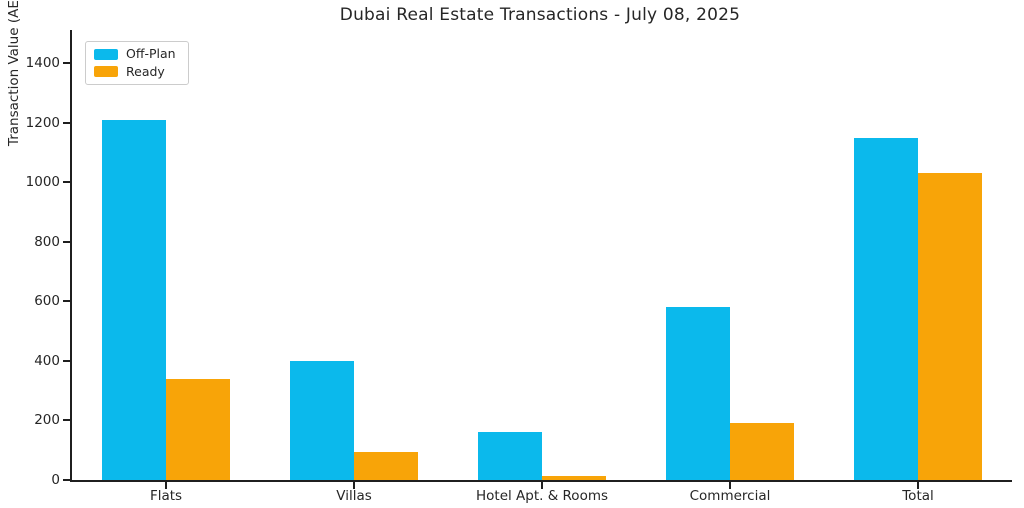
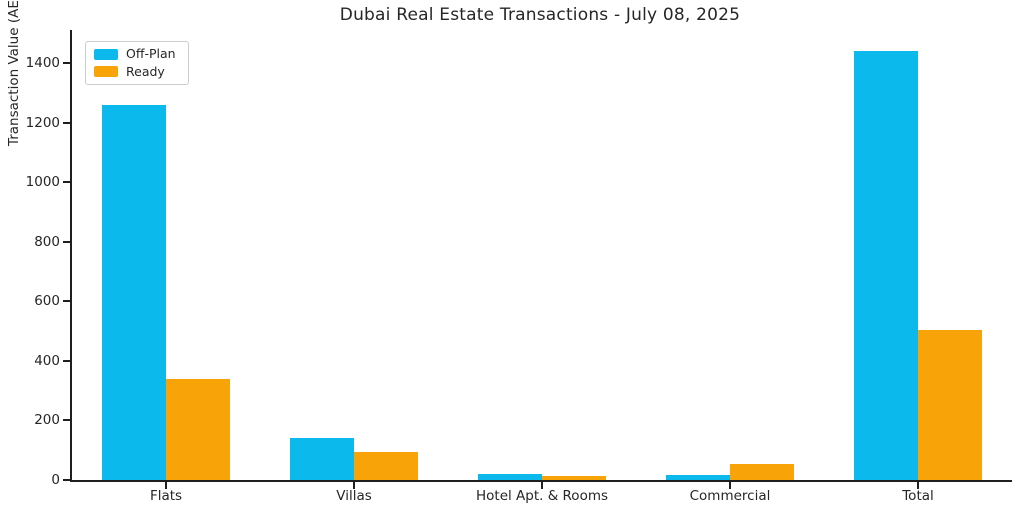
Off-Plan/Flats: 1210 -> 1260
Off-Plan/Villas: 400 -> 140
Off-Plan/Hotel Apt. & Rooms: 160 -> 20
Off-Plan/Commercial: 580 -> 20
Ready/Commercial: 190 -> 60
Off-Plan/Total: 1150 -> 1440
Ready/Total: 1030 -> 500
